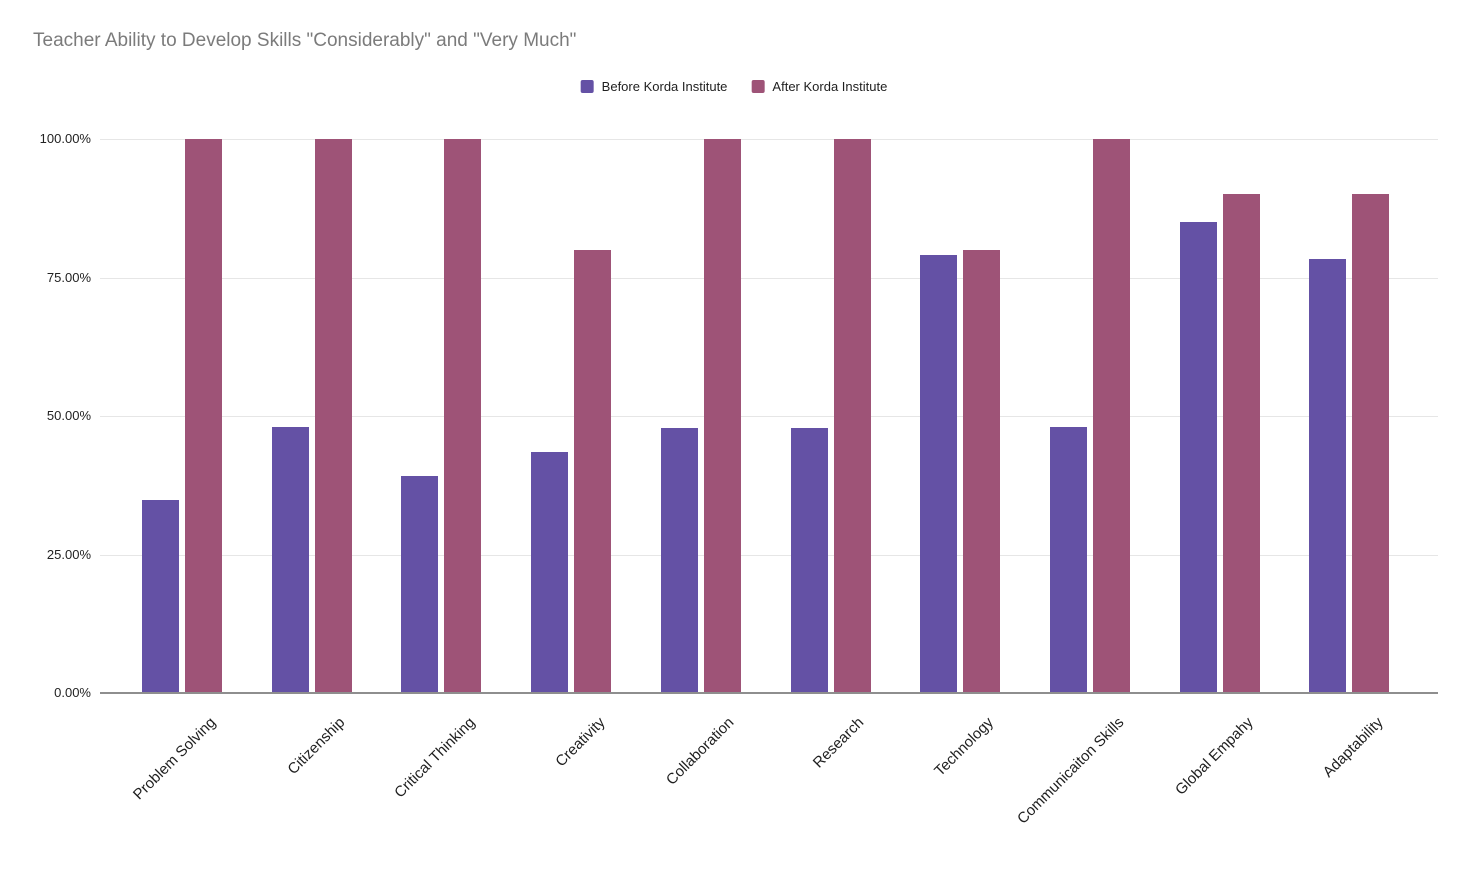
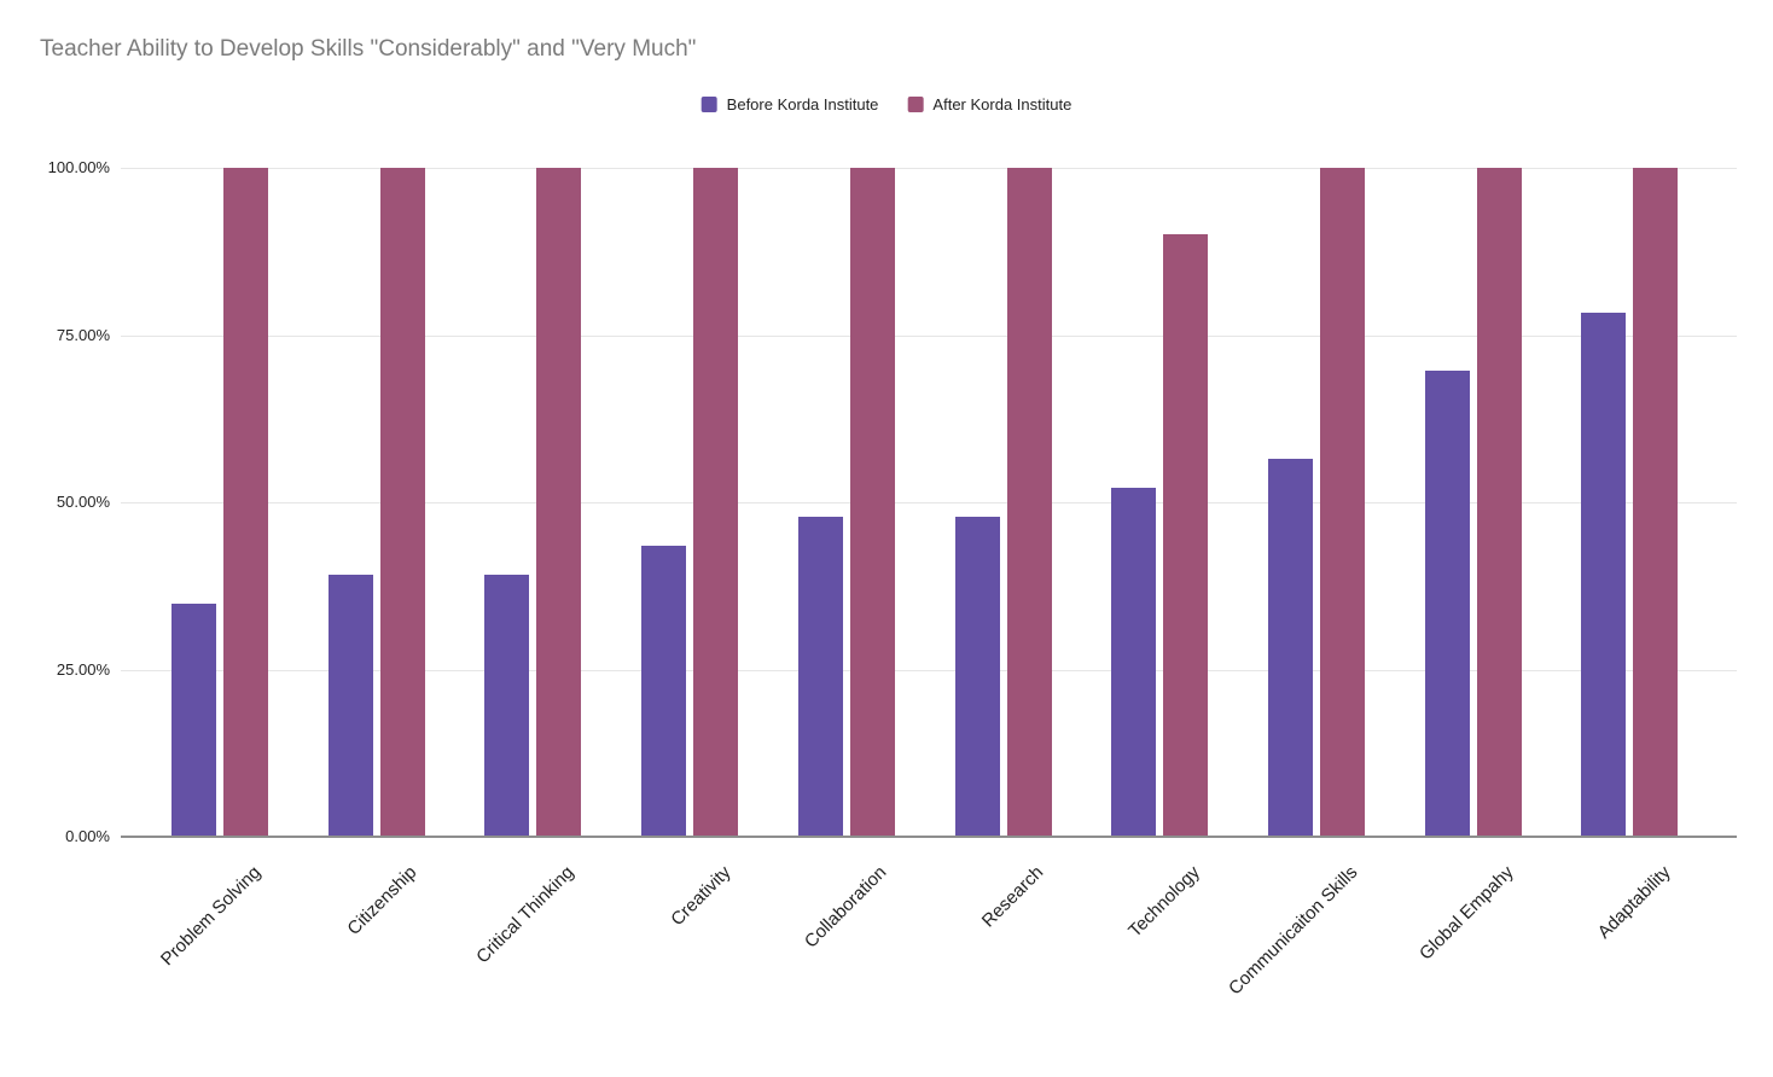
Before Korda Institute/Citizenship: 48% -> 39%
After Korda Institute/Creativity: 80% -> 100%
Before Korda Institute/Technology: 79% -> 52%
After Korda Institute/Technology: 80% -> 90%
Before Korda Institute/Communicaiton Skills: 48% -> 56%
Before Korda Institute/Global Empahy: 85% -> 70%
After Korda Institute/Global Empahy: 90% -> 100%
After Korda Institute/Adaptability: 90% -> 100%
